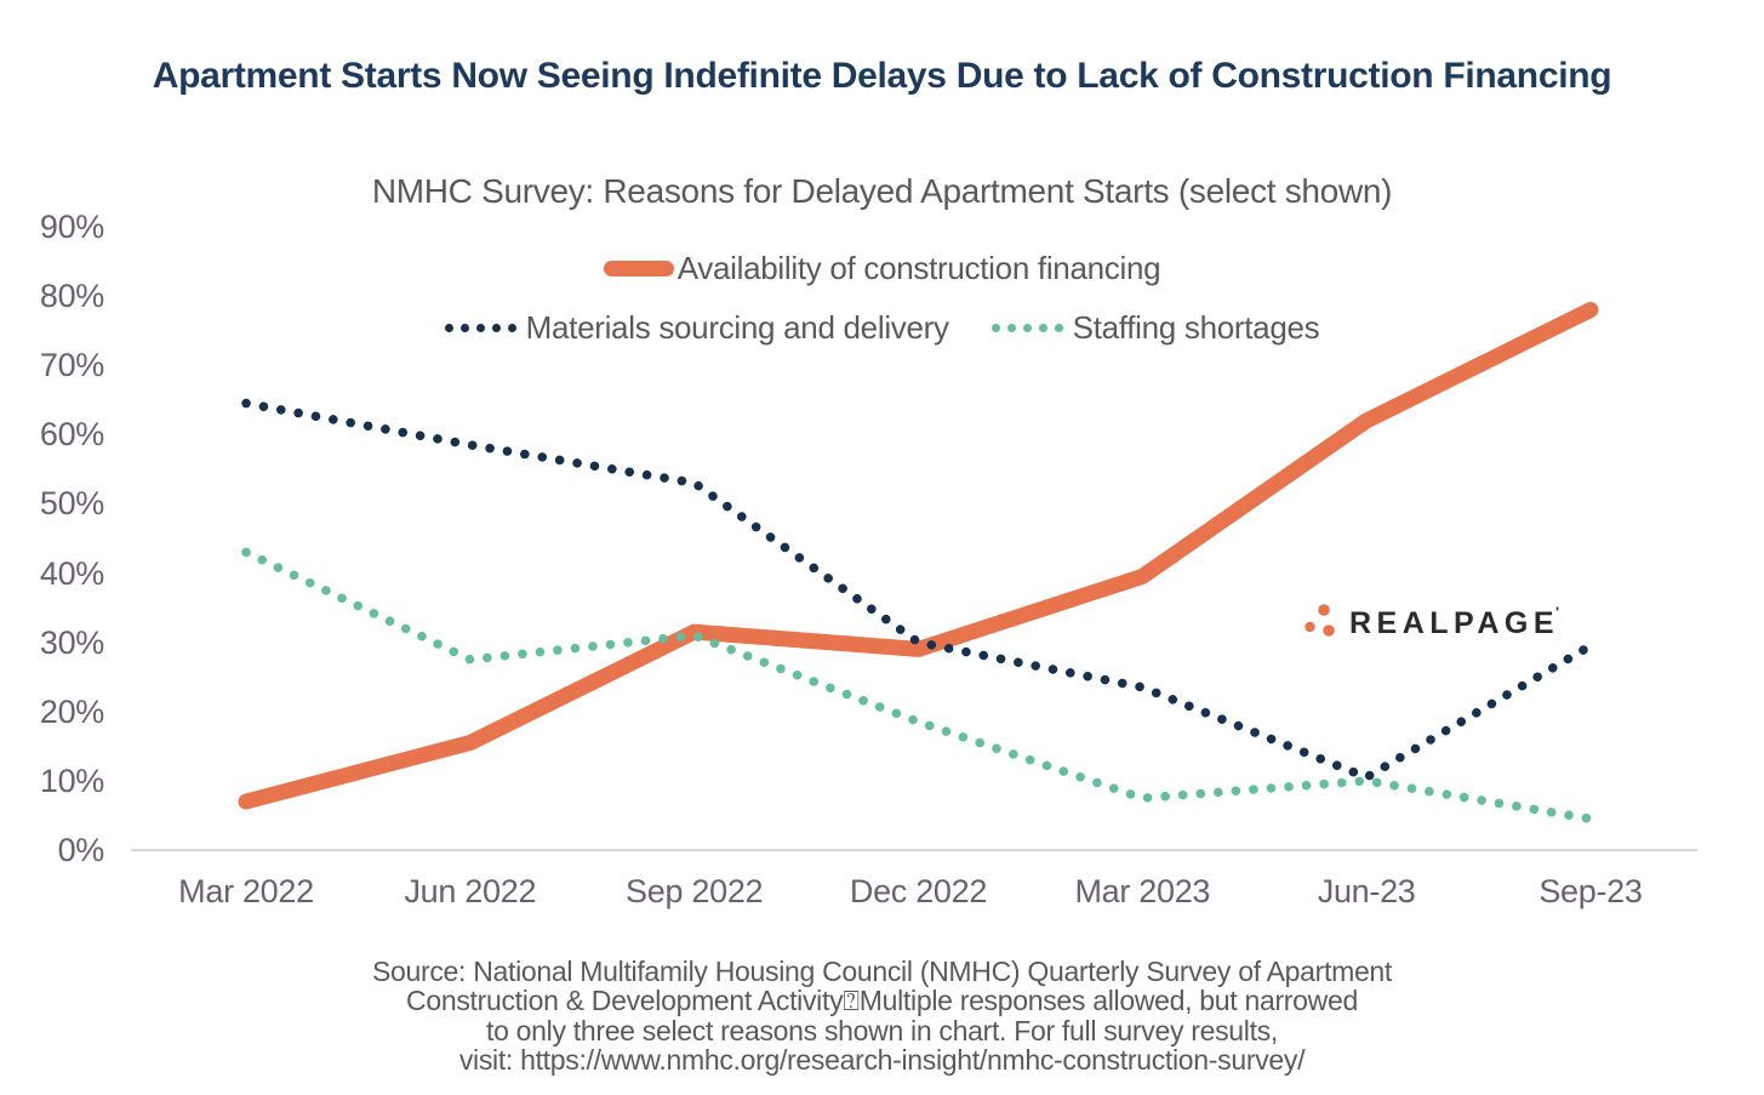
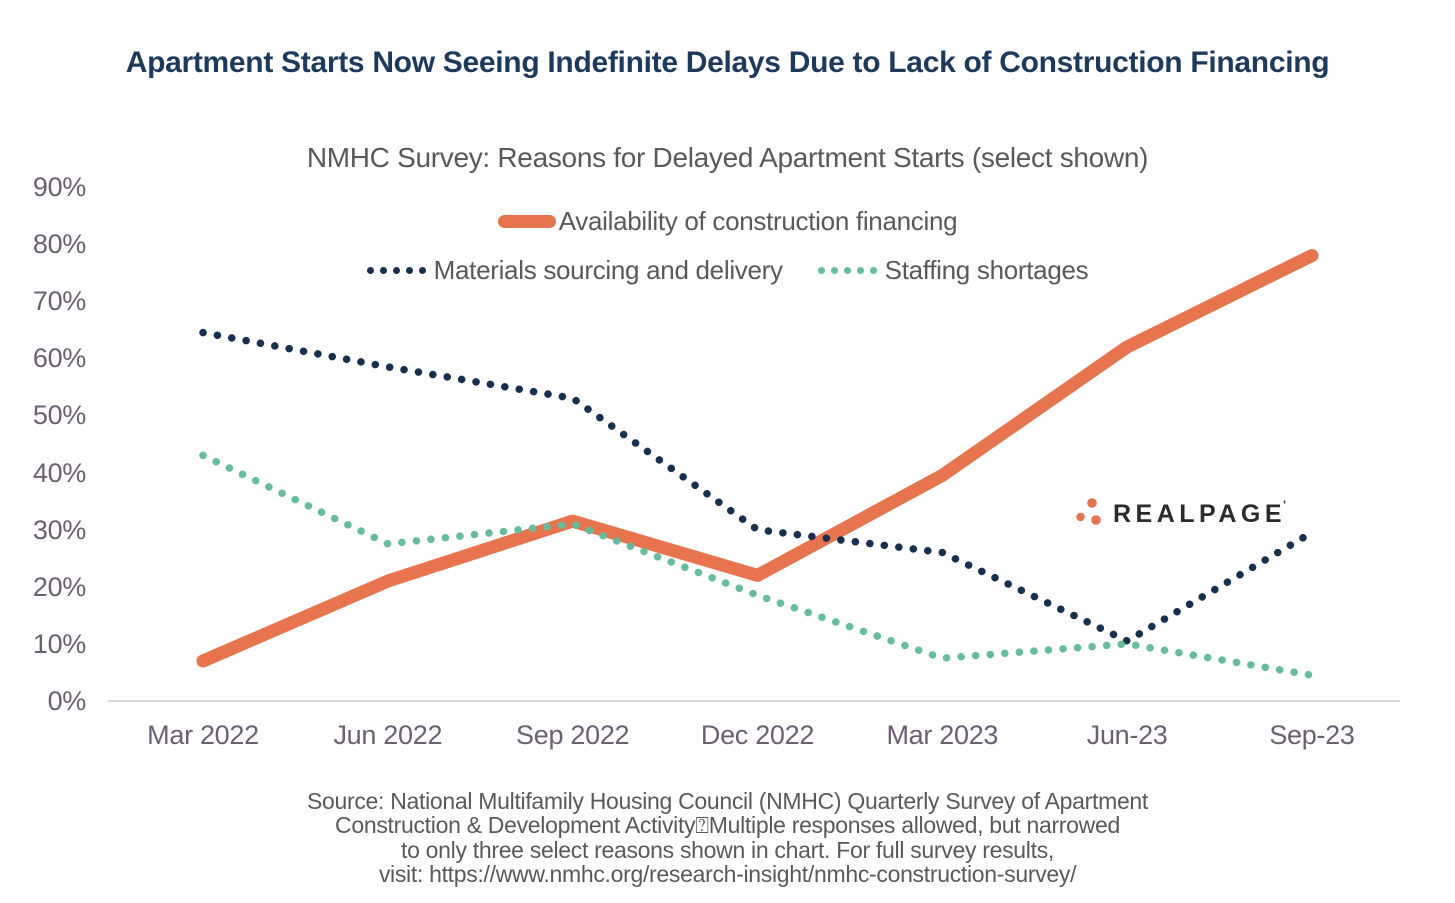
Availability of construction financing/Jun 2022: 16% -> 21%
Availability of construction financing/Dec 2022: 29% -> 22%
Materials sourcing and delivery/Mar 2023: 24% -> 26%
